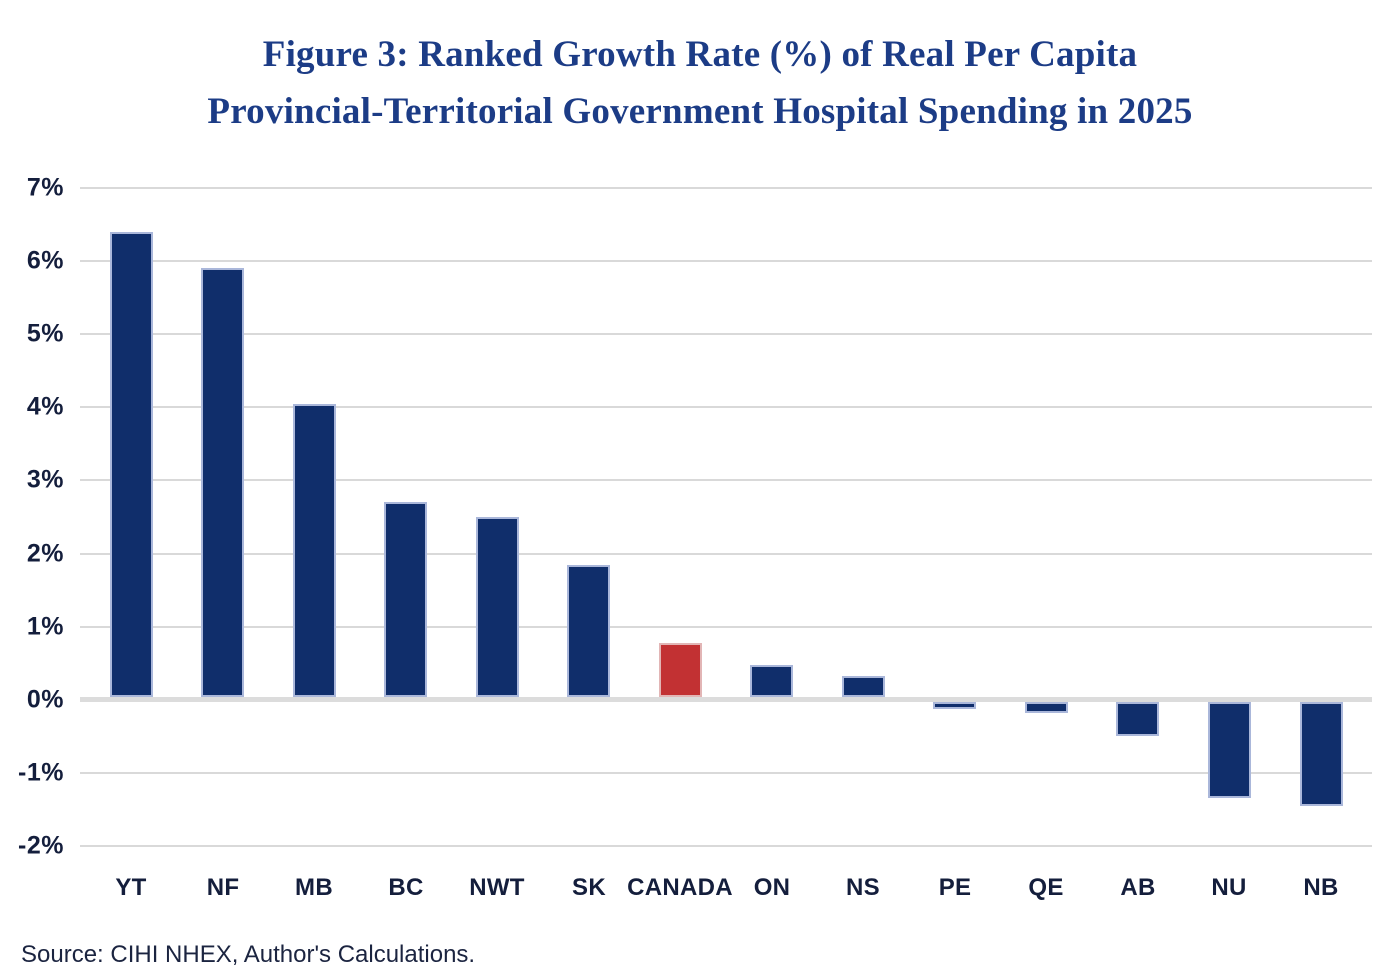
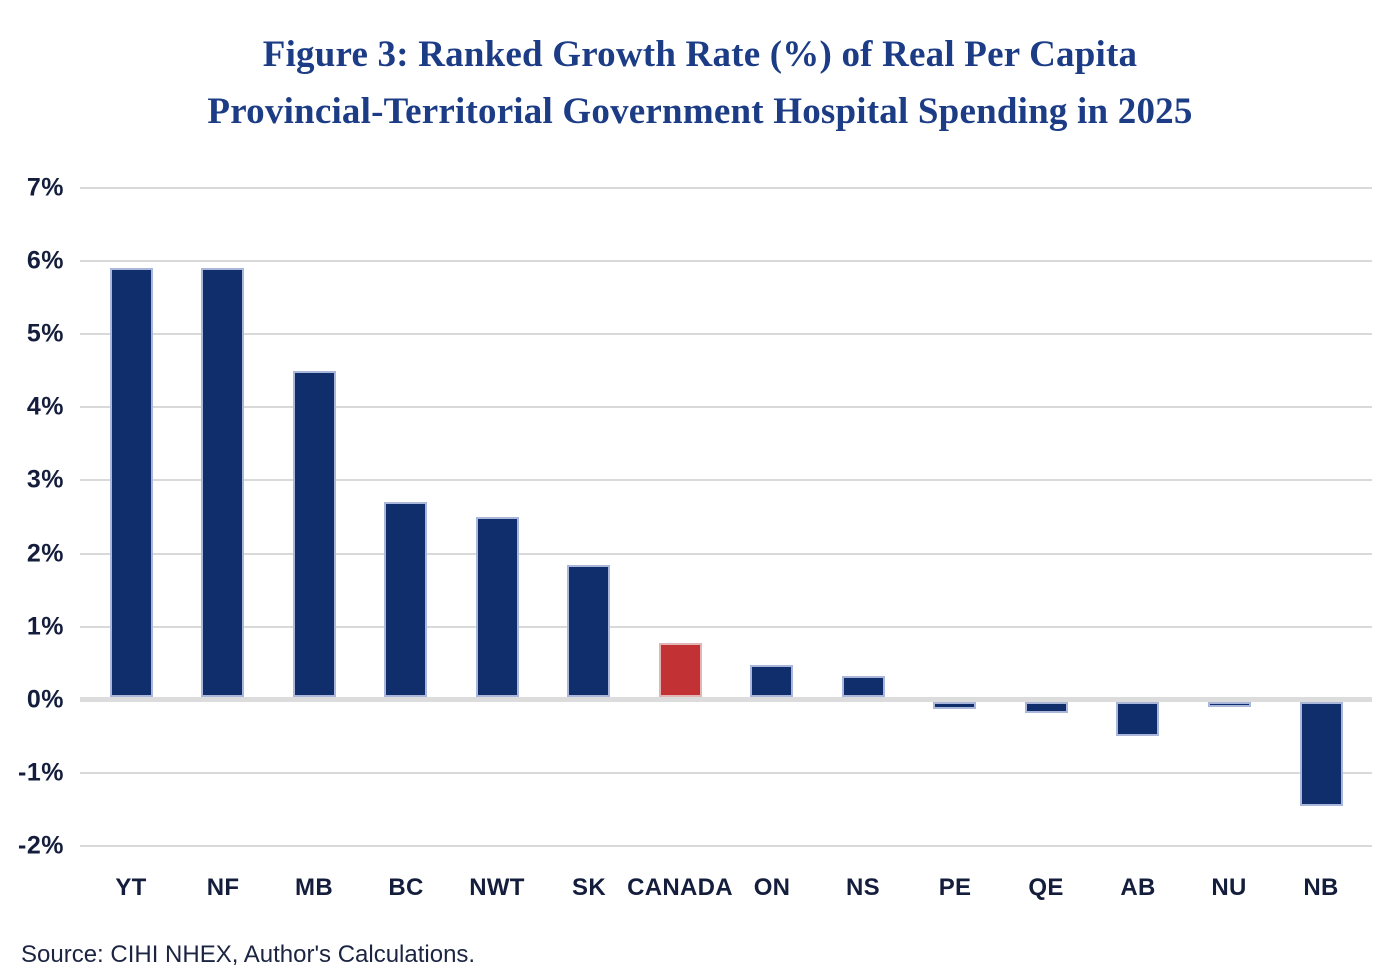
YT: 6.4% -> 5.9%
MB: 4.0% -> 4.5%
NU: -1.4% -> -0.1%
